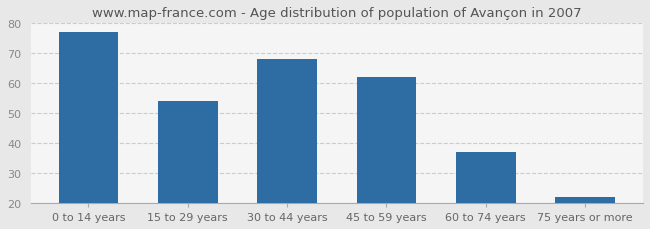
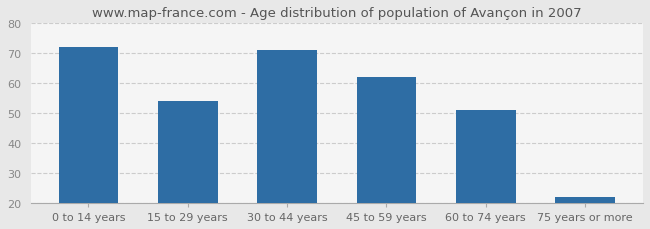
0 to 14 years: 77 -> 72
30 to 44 years: 68 -> 71
60 to 74 years: 37 -> 51
